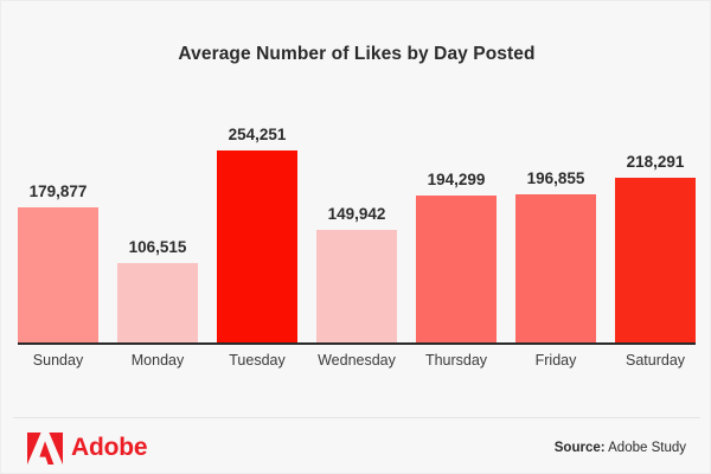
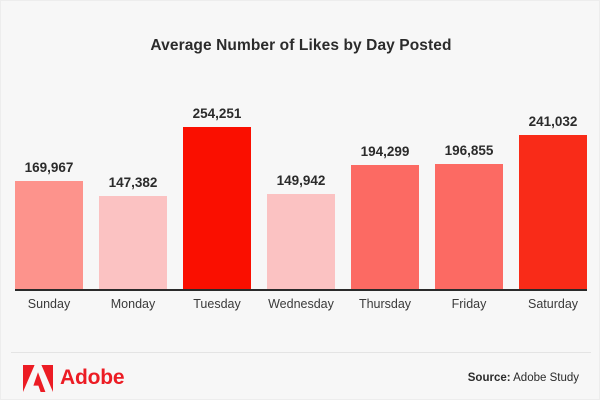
Sunday: 179,877 -> 169,967
Monday: 106,515 -> 147,382
Saturday: 218,291 -> 241,032
